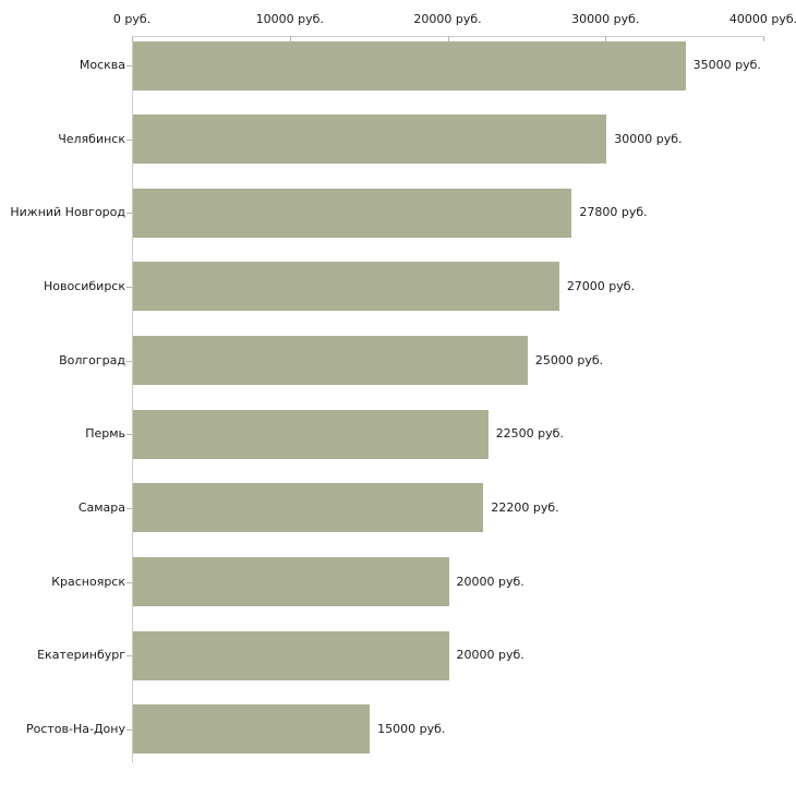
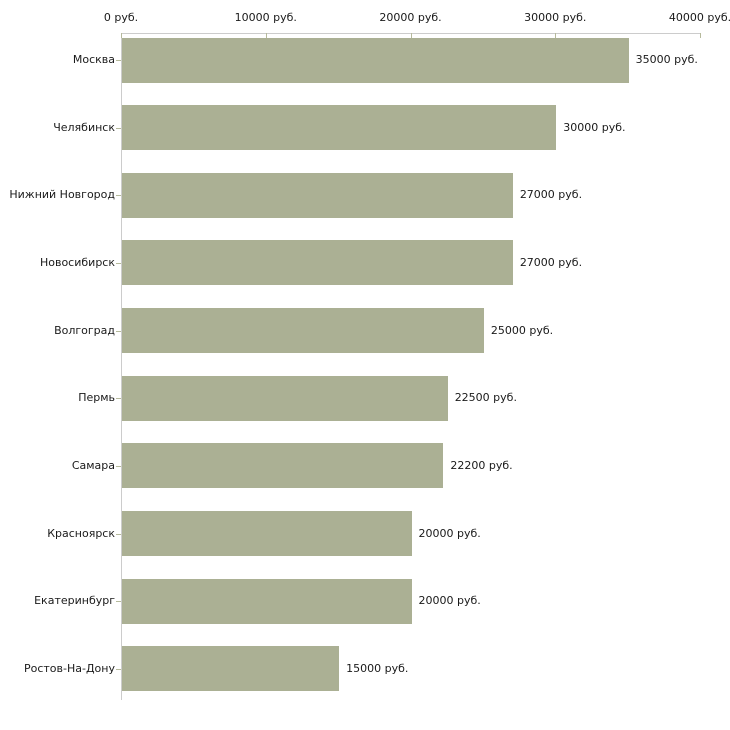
Нижний Новгород: 27800 -> 27000
